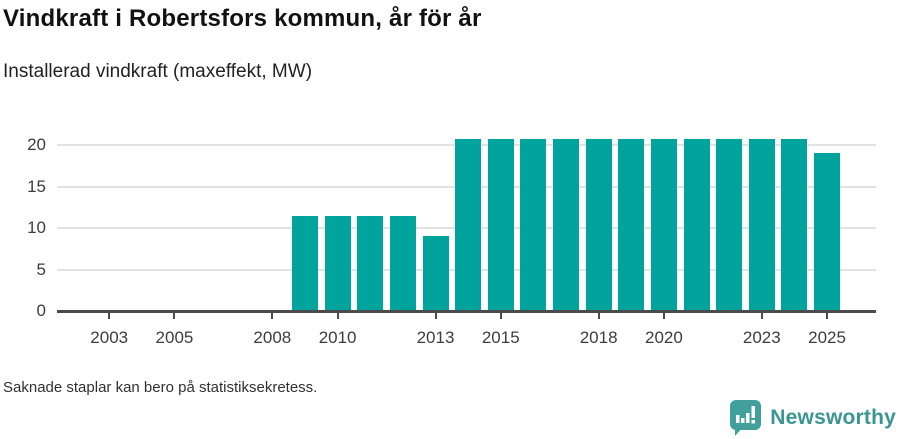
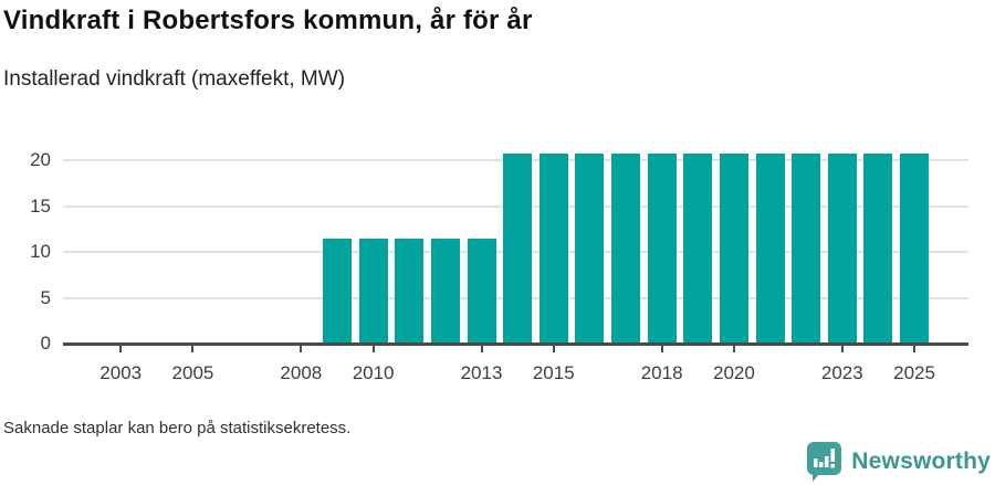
2013: 9 -> 12
2025: 19 -> 21
